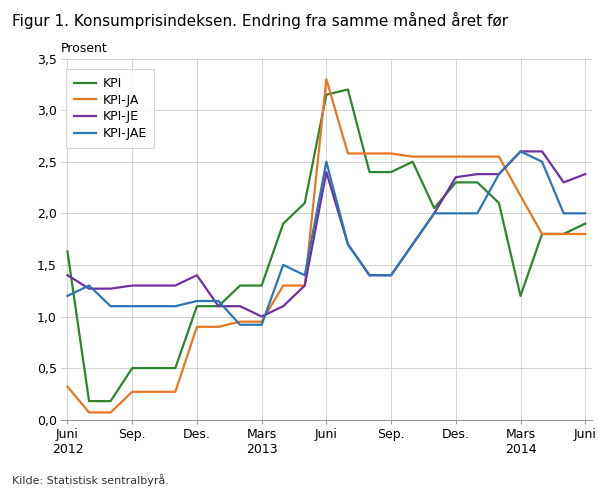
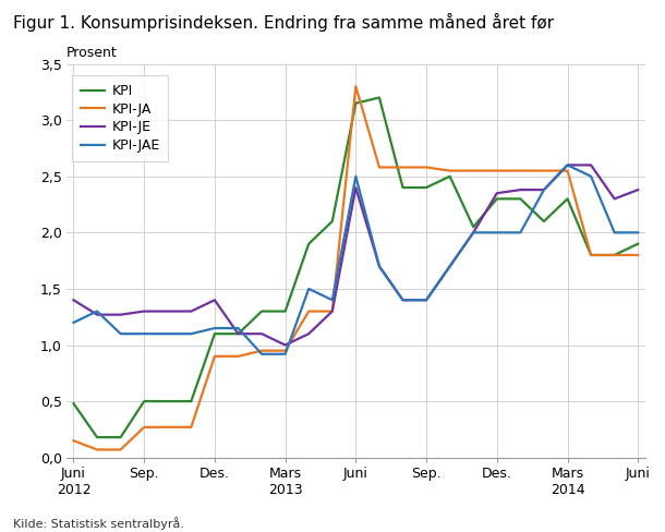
KPI/Juni 2012: 1,63 -> 0,48
KPI-JA/Juni 2012: 0,32 -> 0,15
KPI/Mars 2014: 1,20 -> 2,30
KPI-JA/Mars 2014: 2,17 -> 2,55
